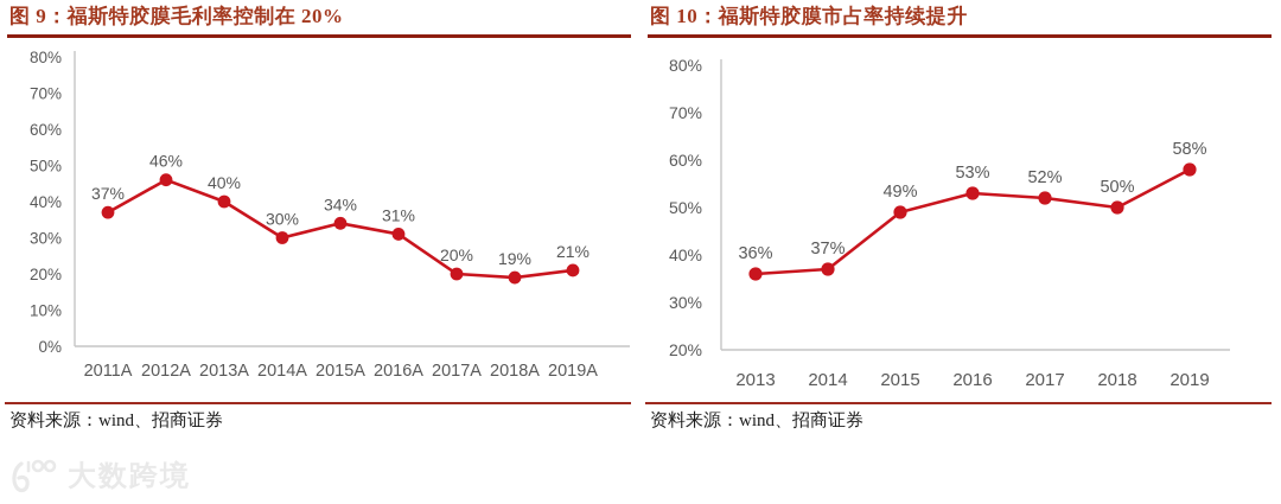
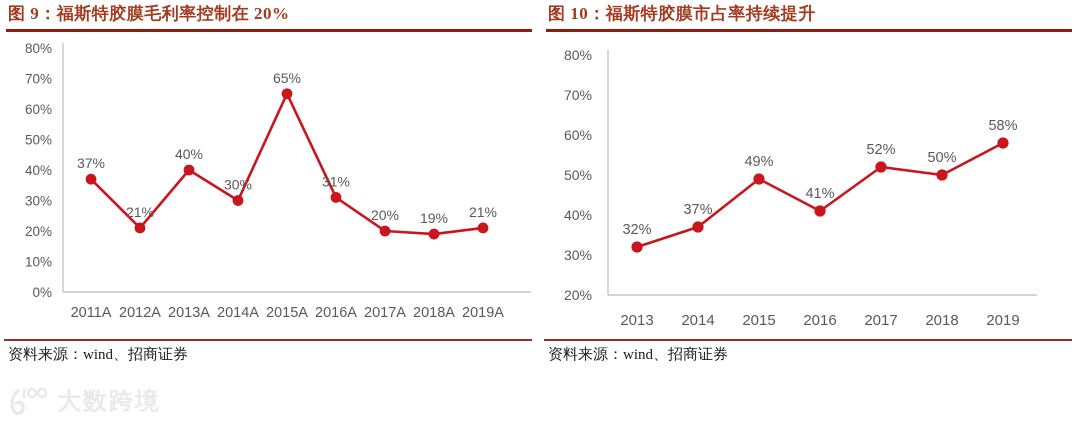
图 9：福斯特胶膜毛利率控制在 20%/2012A: 46% -> 21%
图 9：福斯特胶膜毛利率控制在 20%/2015A: 34% -> 65%
图 10：福斯特胶膜市占率持续提升/2013: 36% -> 32%
图 10：福斯特胶膜市占率持续提升/2016: 53% -> 41%
